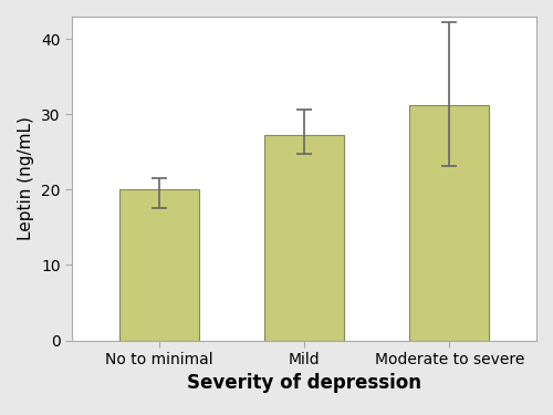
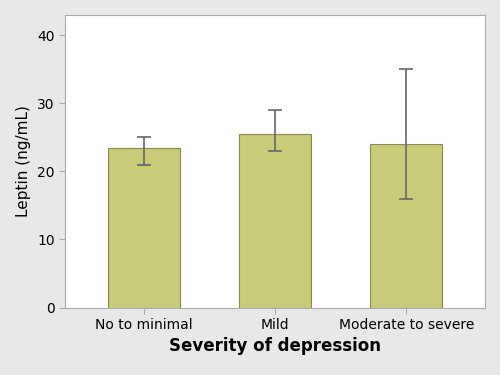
No to minimal: 20.0 -> 23.5
Mild: 27.2 -> 25.5
Moderate to severe: 31.2 -> 24.0
